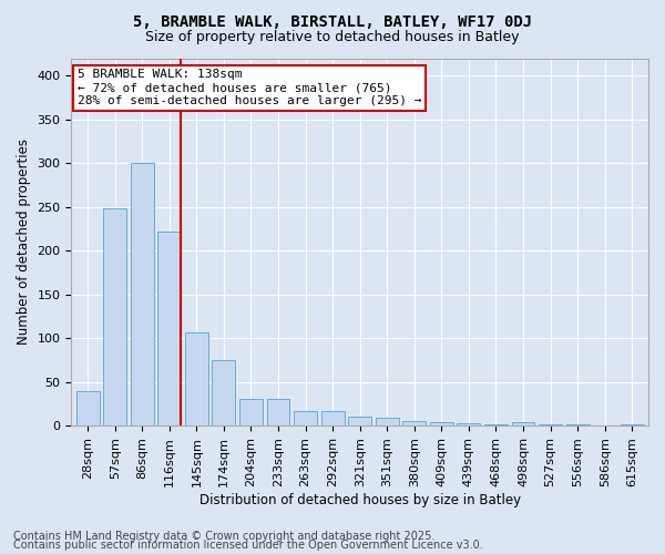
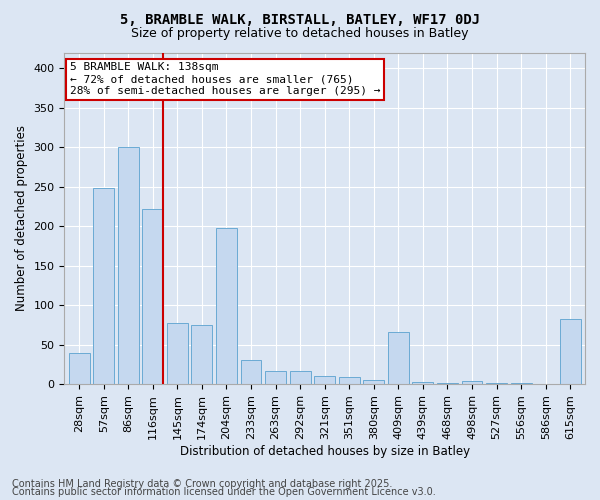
145sqm: 107 -> 78
204sqm: 30 -> 198
409sqm: 4 -> 66
615sqm: 2 -> 82
